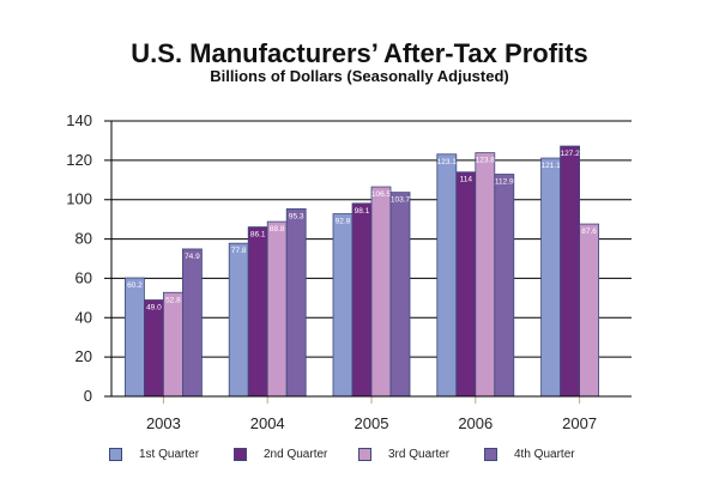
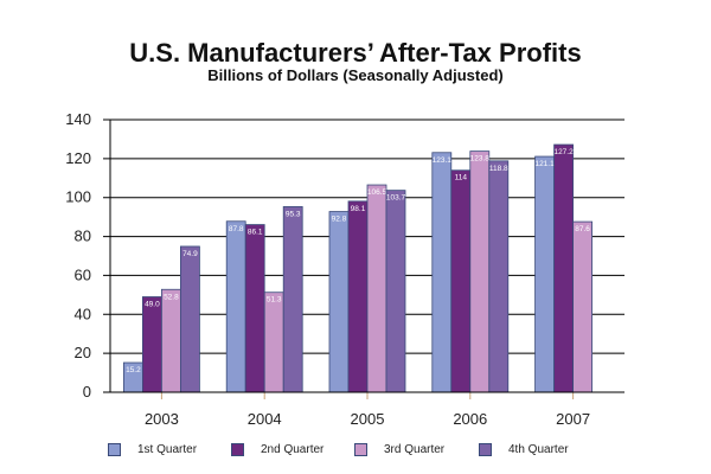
1st Quarter/2003: 60.2 -> 15.2
1st Quarter/2004: 77.8 -> 87.8
3rd Quarter/2004: 88.8 -> 51.3
4th Quarter/2006: 112.9 -> 118.8
